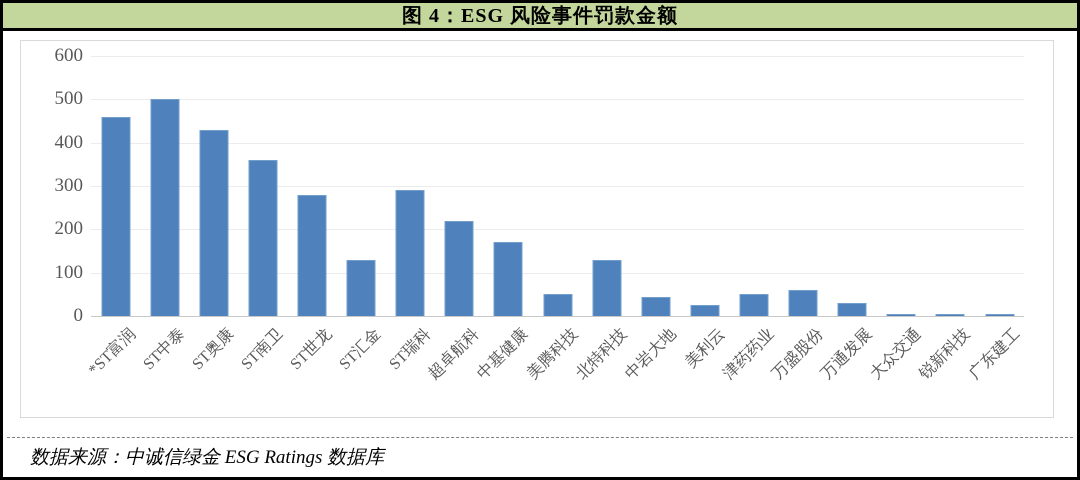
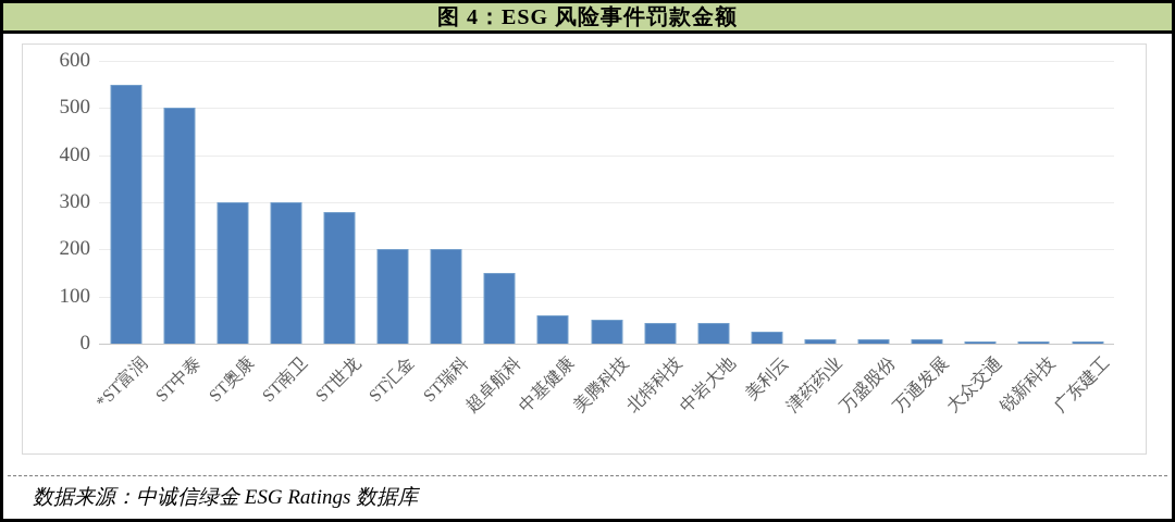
*ST富润: 460 -> 550
ST奥康: 430 -> 300
ST南卫: 360 -> 300
ST汇金: 130 -> 200
ST瑞科: 290 -> 200
超卓航科: 220 -> 150
中基健康: 170 -> 60
北特科技: 130 -> 40
津药药业: 50 -> 10
万盛股份: 60 -> 10
万通发展: 30 -> 10
